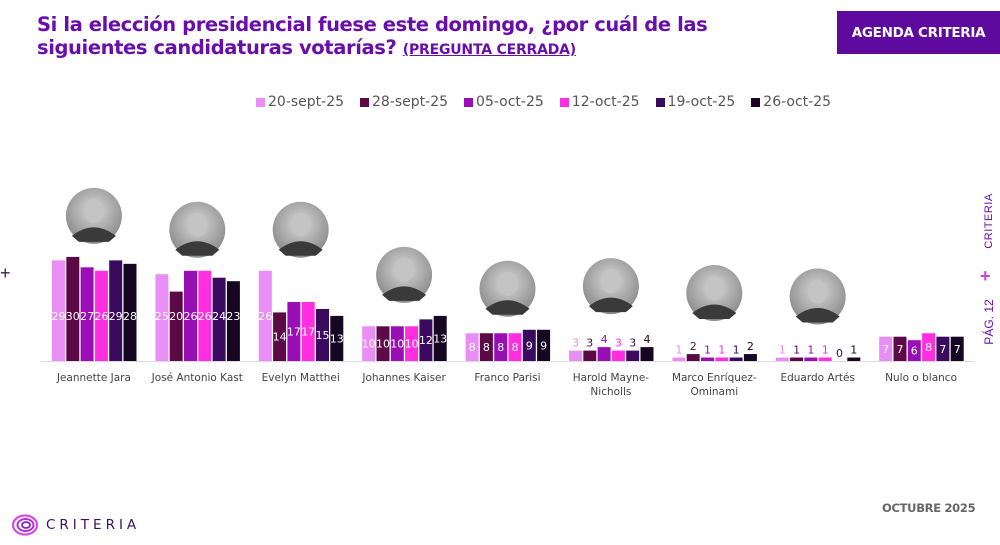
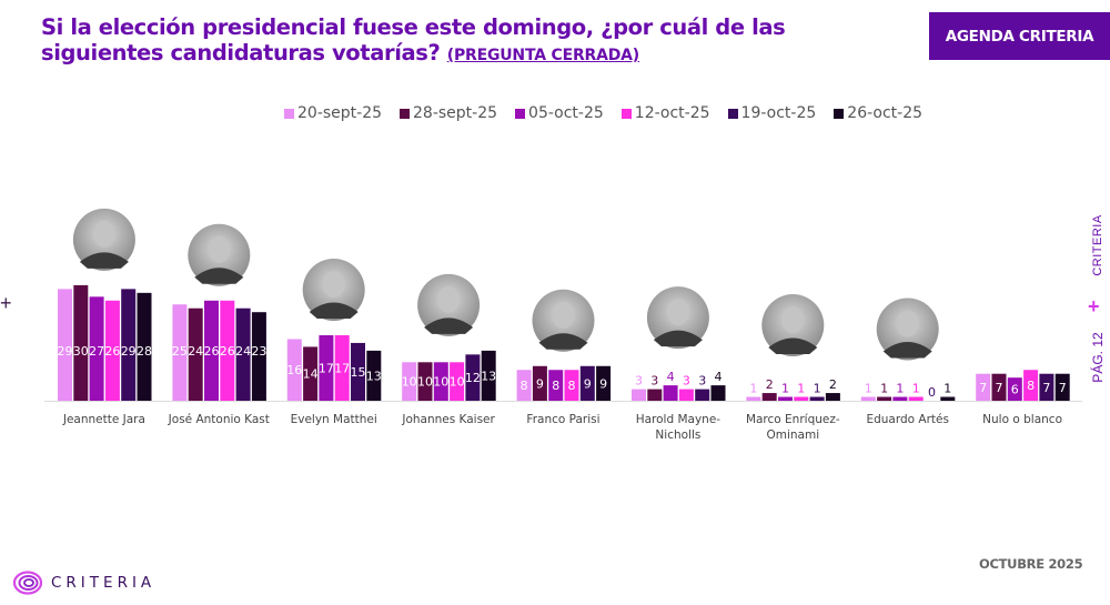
28-sept-25/José Antonio Kast: 20 -> 24
20-sept-25/Evelyn Matthei: 26 -> 16
28-sept-25/Franco Parisi: 8 -> 9
